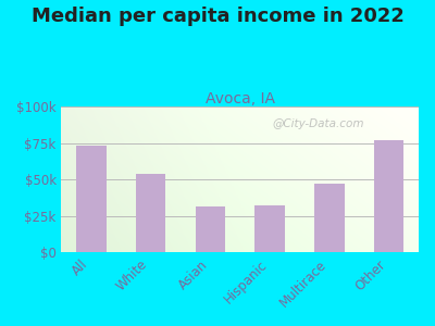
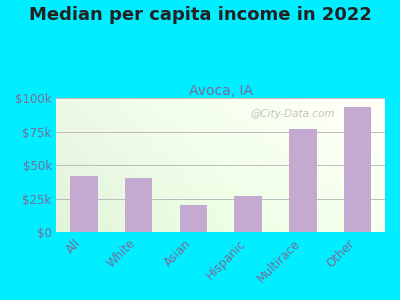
All: $73k -> $42k
White: $54k -> $40k
Asian: $31k -> $20k
Hispanic: $32k -> $27k
Multirace: $47k -> $77k
Other: $77k -> $93k
